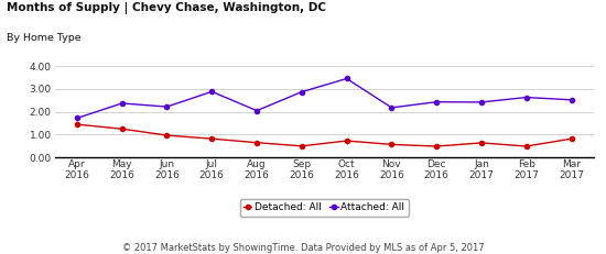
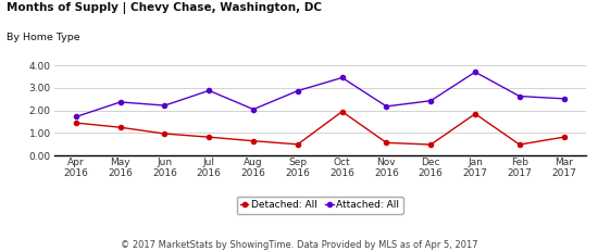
Detached: All/Oct 2016: 0.73 -> 1.95
Detached: All/Jan 2017: 0.64 -> 1.85
Attached: All/Jan 2017: 2.42 -> 3.70
